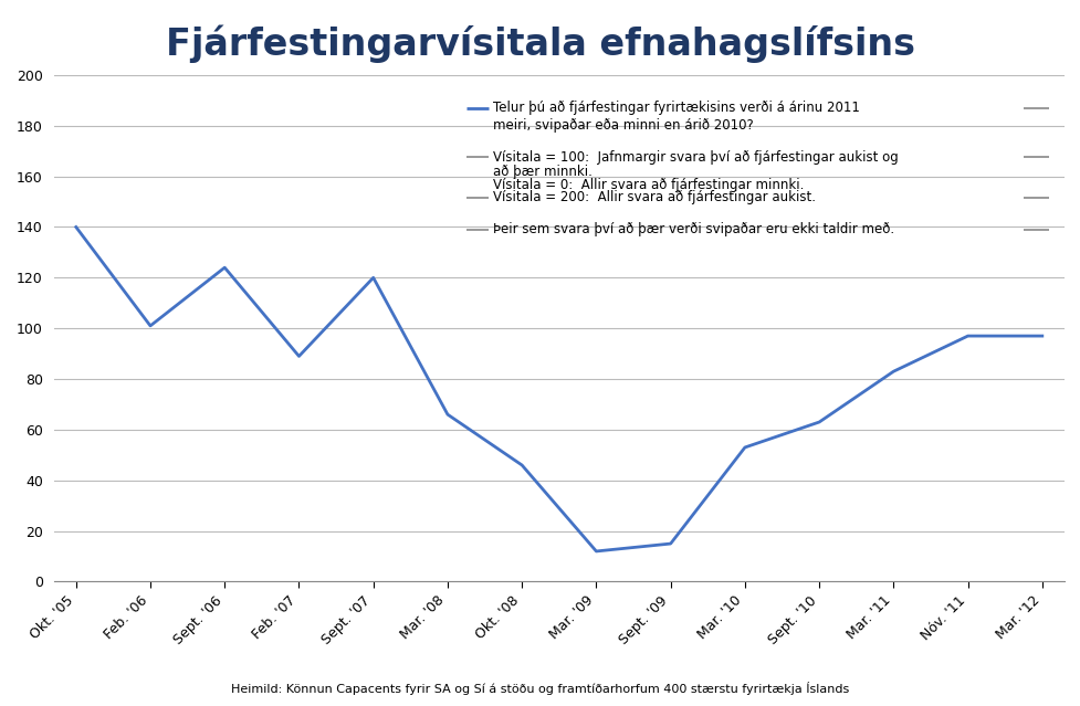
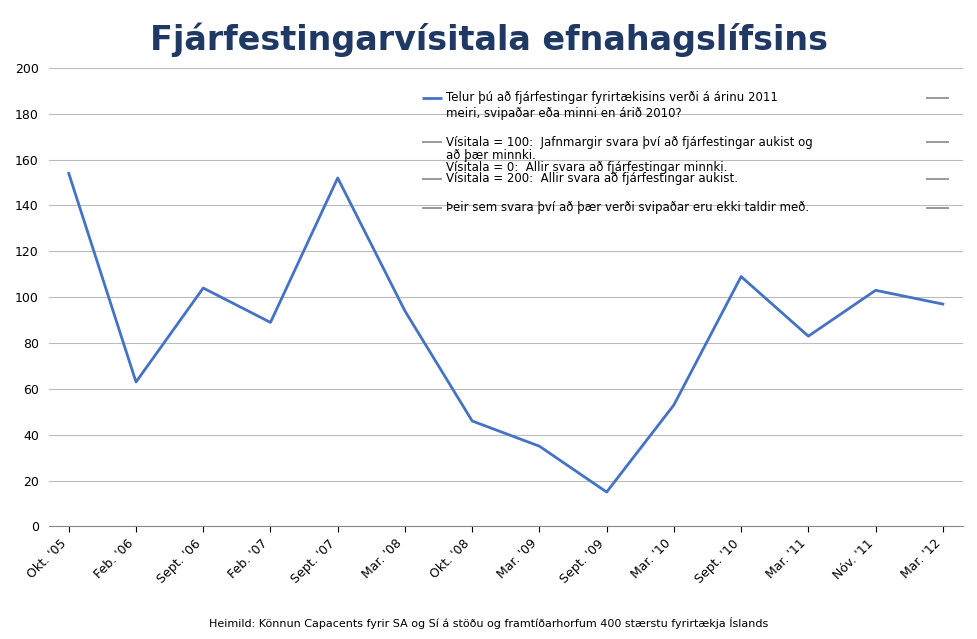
Okt. '05: 140 -> 154
Feb. '06: 101 -> 63
Sept. '06: 124 -> 104
Sept. '07: 120 -> 152
Mar. '08: 66 -> 94
Mar. '09: 12 -> 35
Sept. '10: 63 -> 109
Nóv. '11: 97 -> 103
